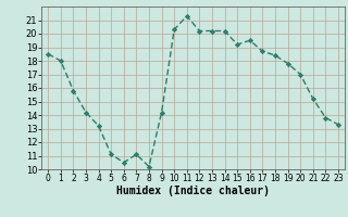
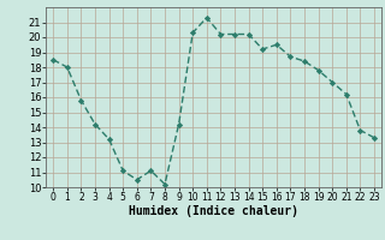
21: 15.2 -> 16.2
